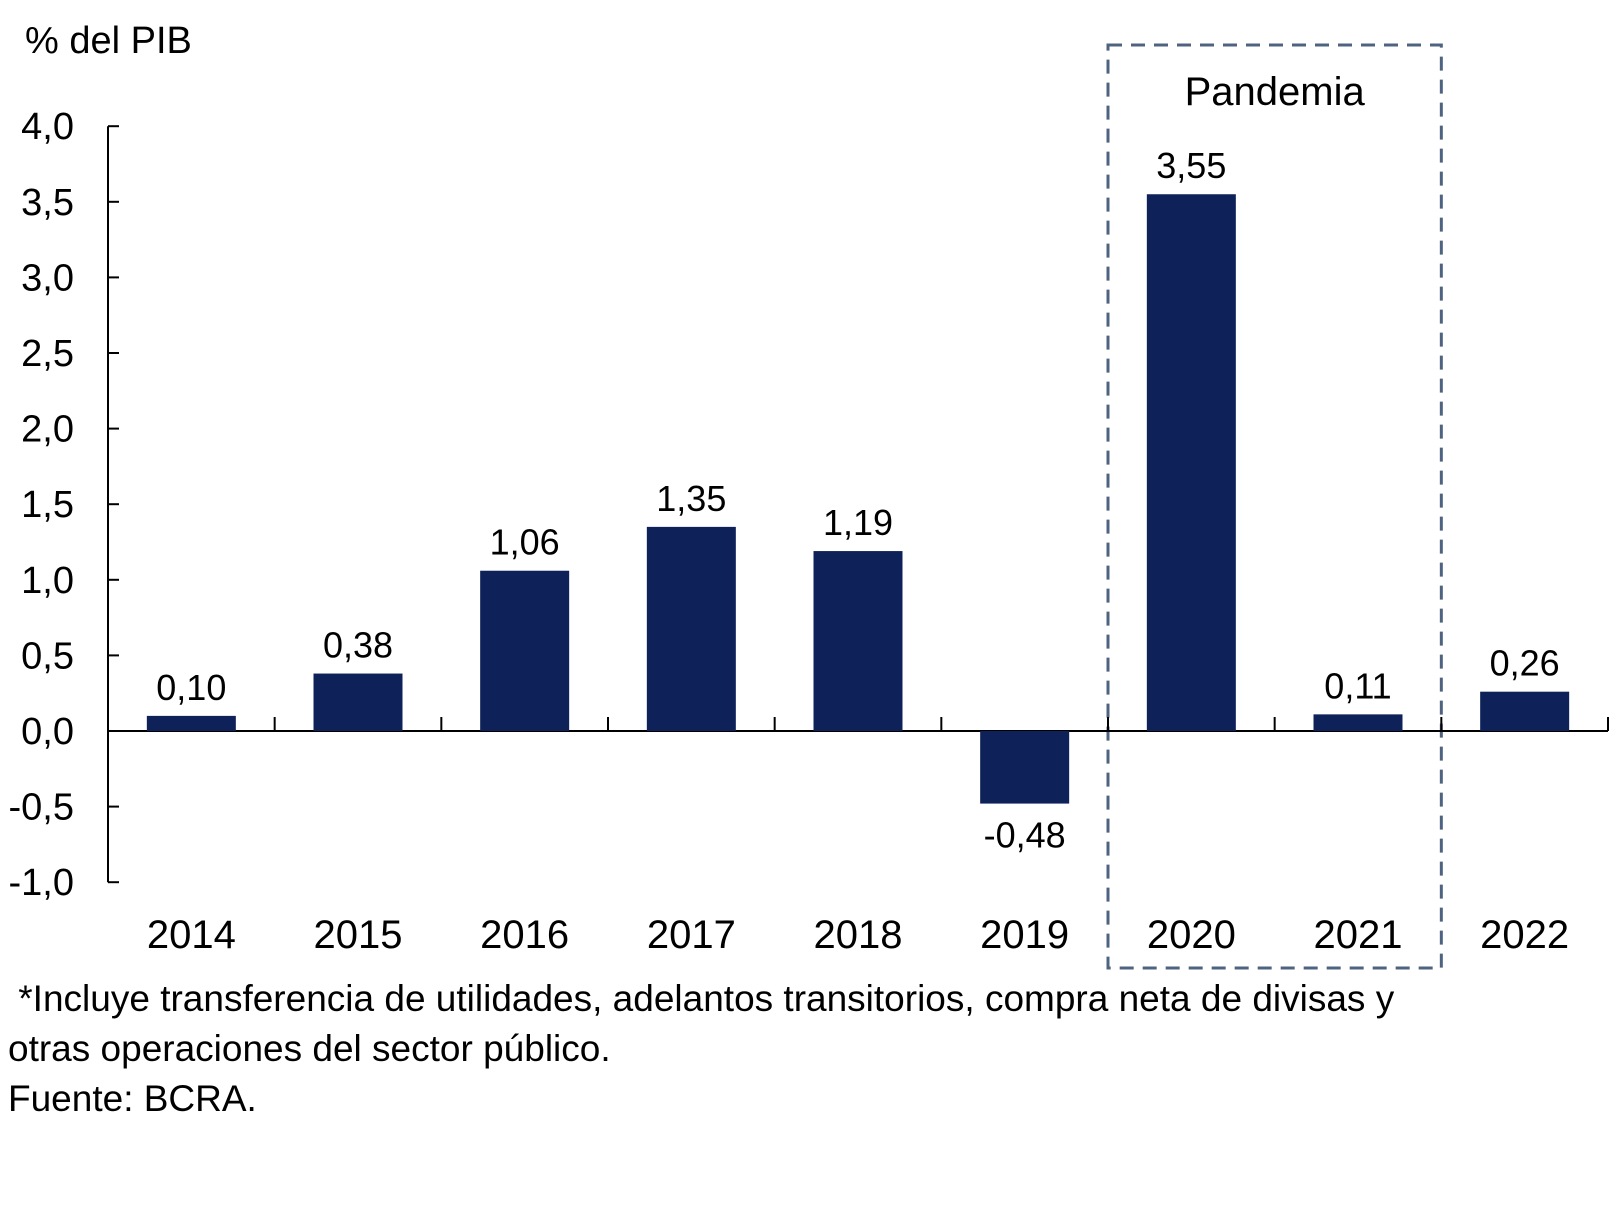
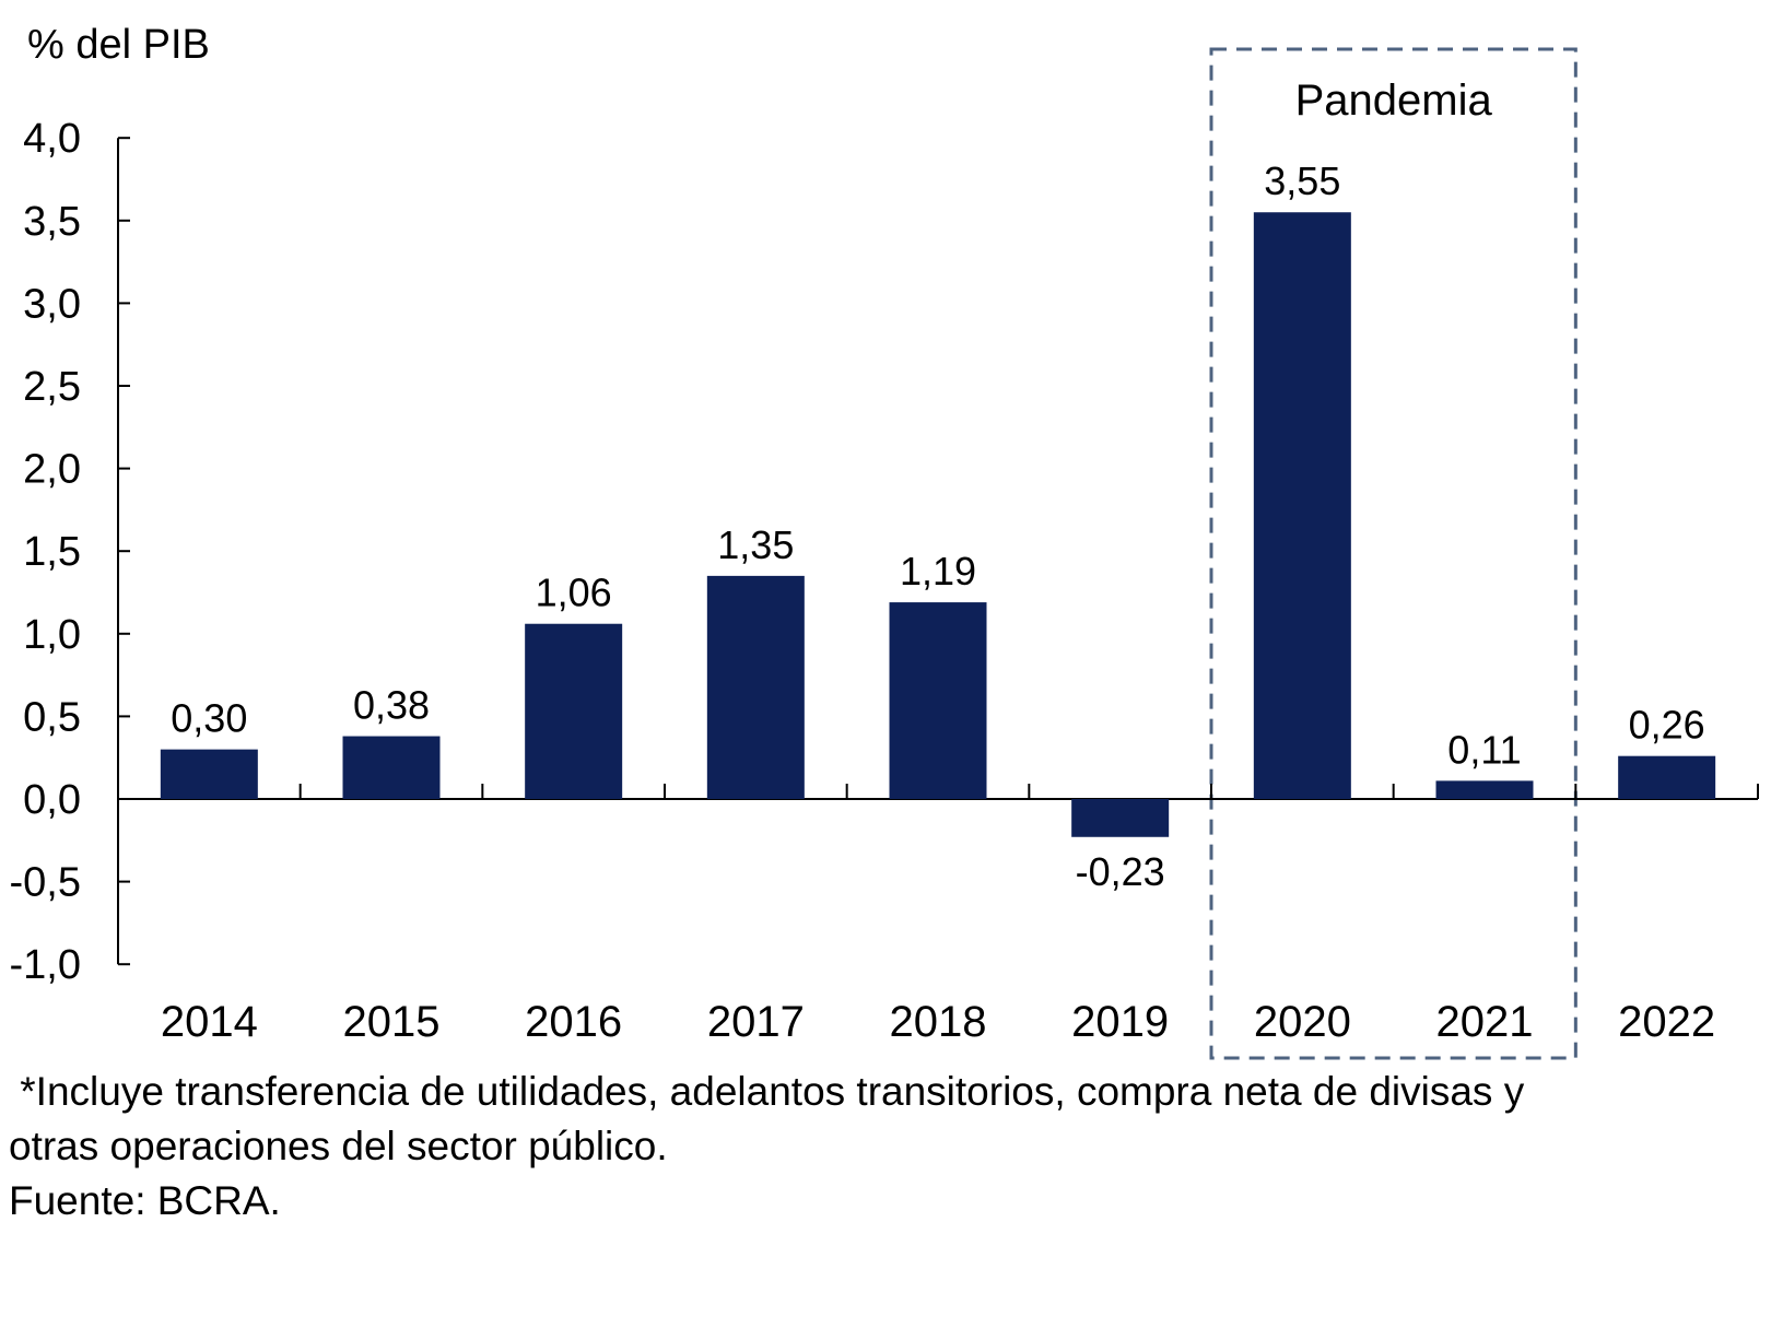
2014: 0,10 -> 0,30
2019: -0,48 -> -0,23
